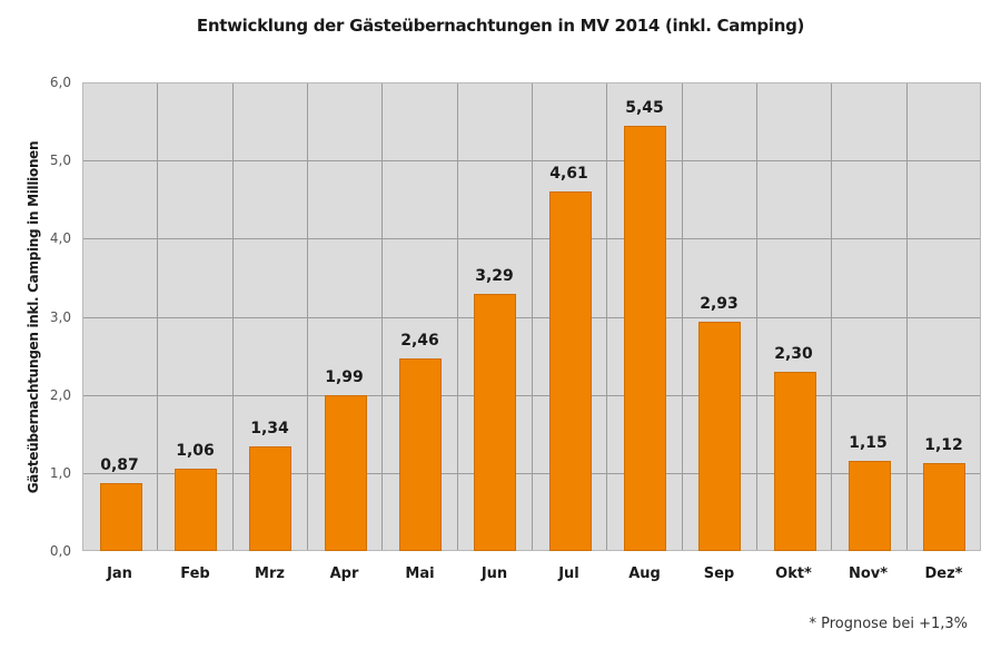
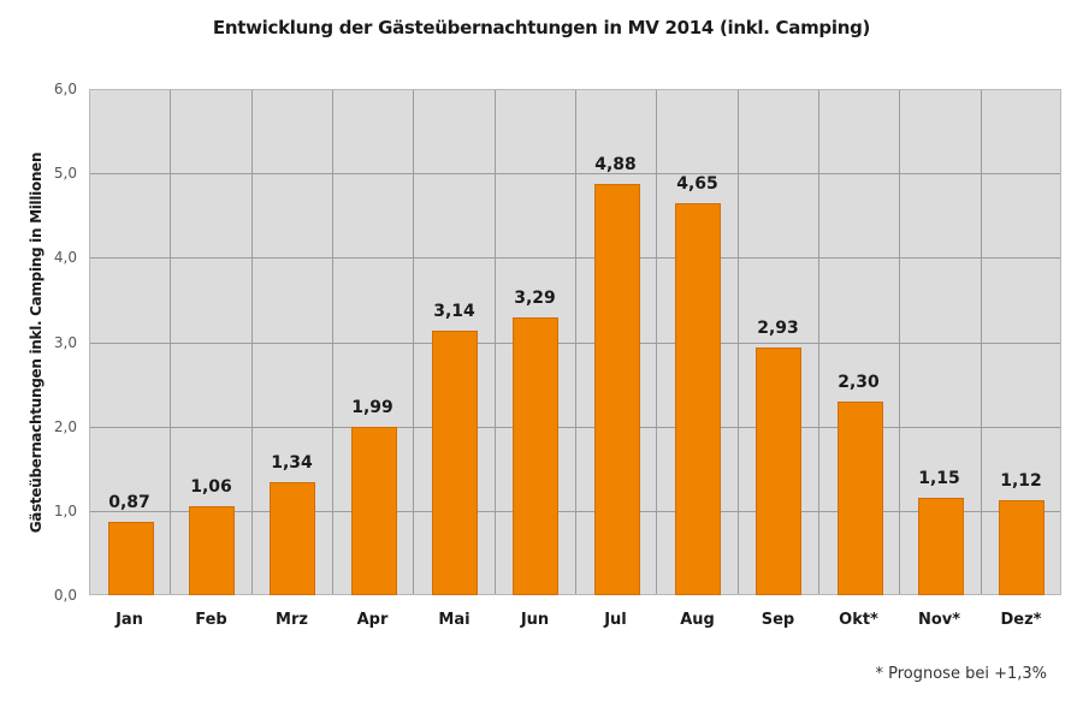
Mai: 2,46 -> 3,14
Jul: 4,61 -> 4,88
Aug: 5,45 -> 4,65
